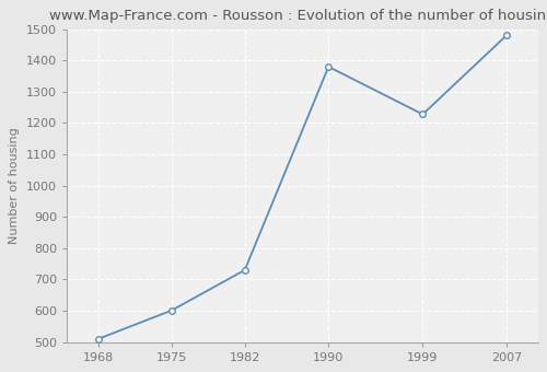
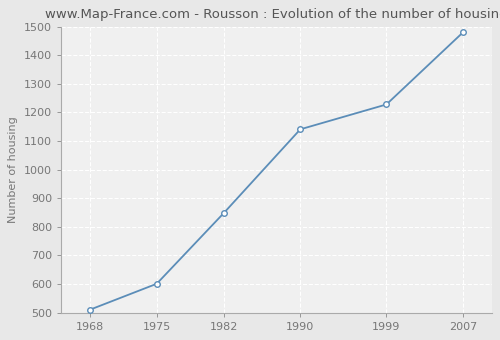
1982: 730 -> 848
1990: 1380 -> 1141
